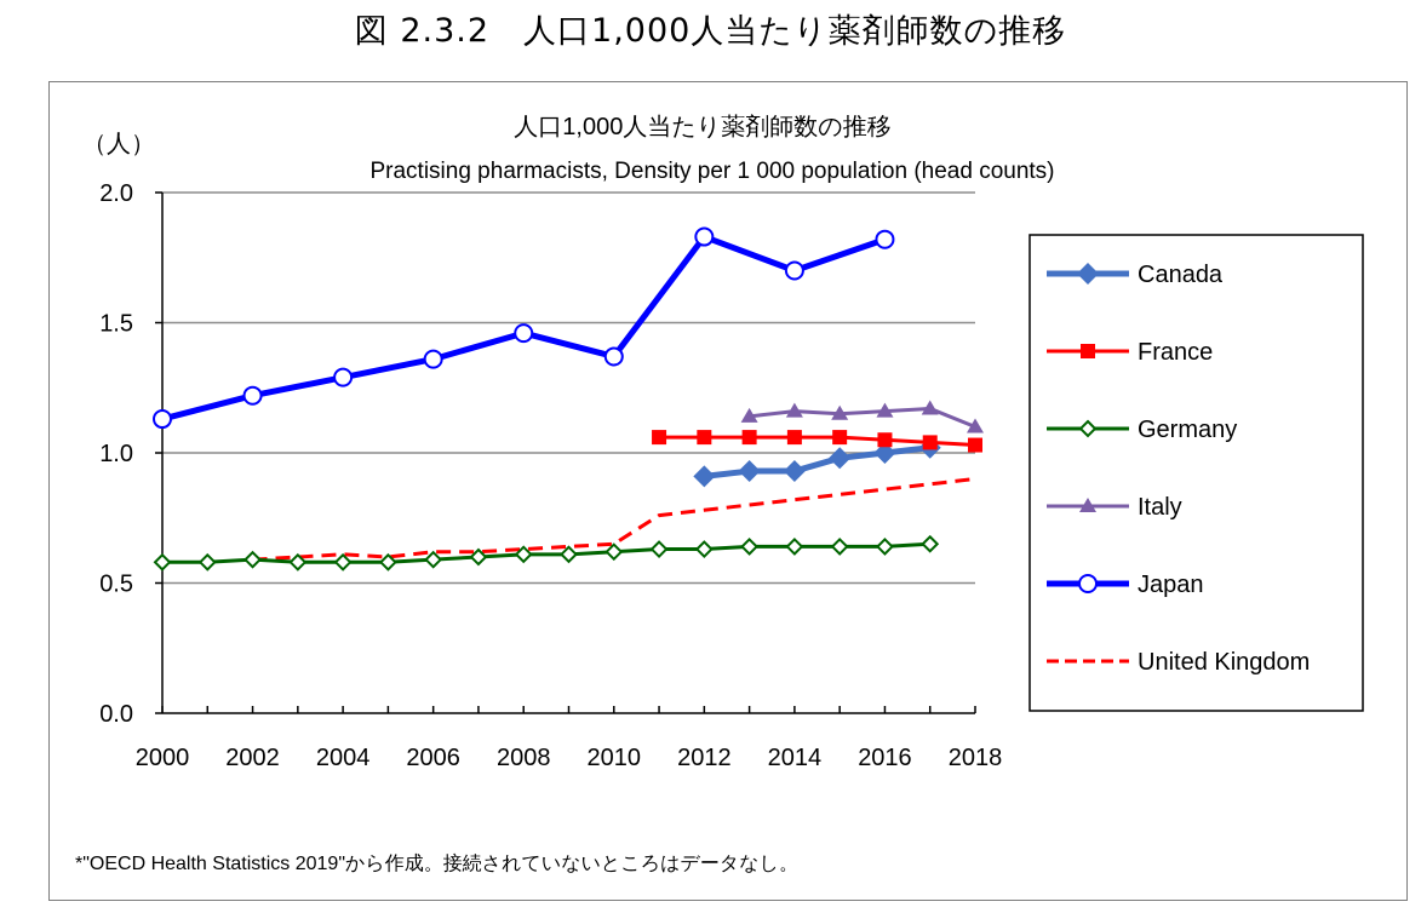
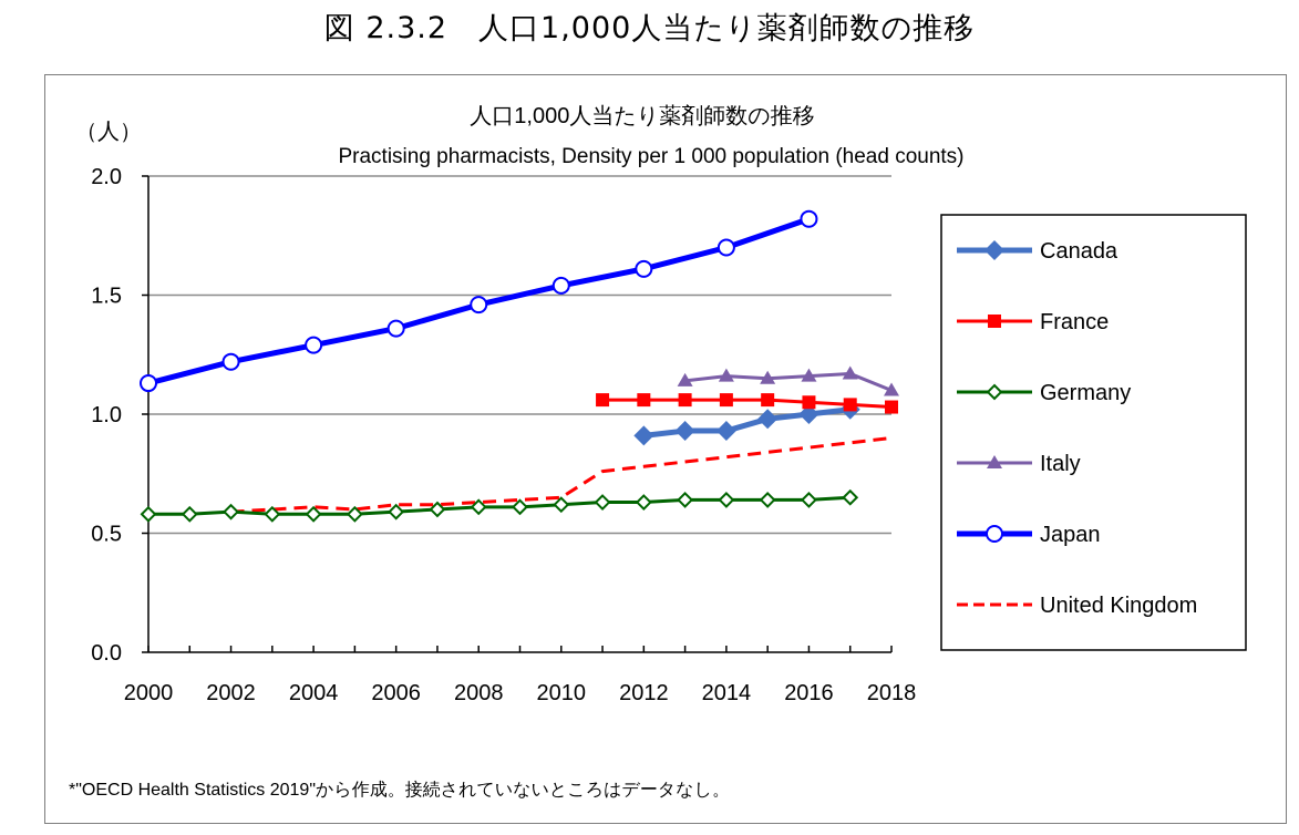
Japan/2010: 1.37 -> 1.54
Japan/2012: 1.83 -> 1.61
